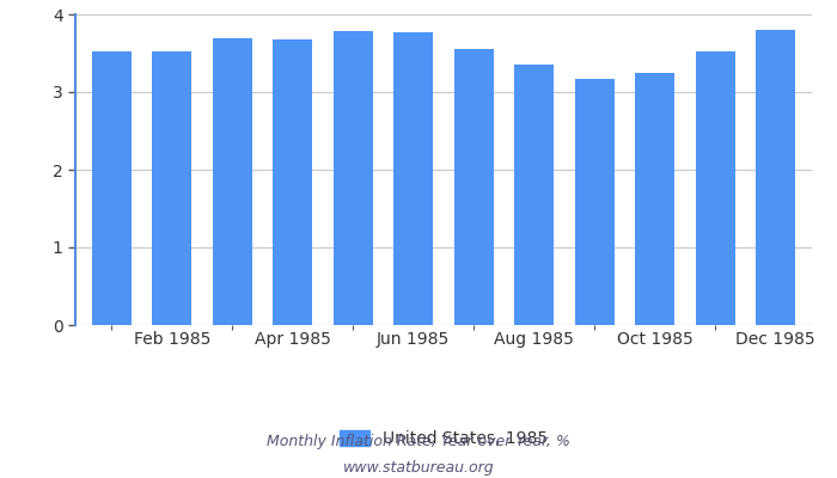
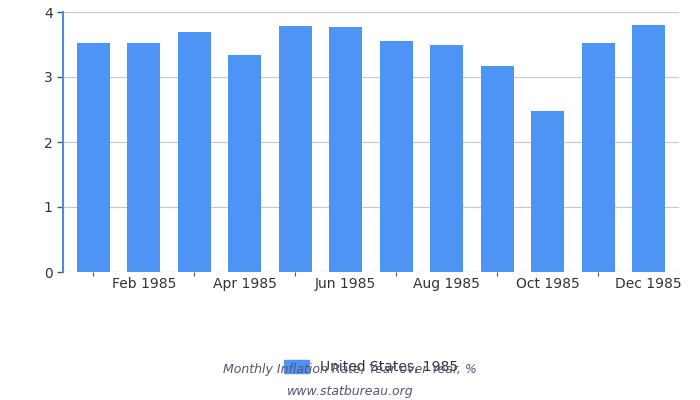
Apr 1985: 3.68 -> 3.34
Aug 1985: 3.36 -> 3.50
Oct 1985: 3.24 -> 2.48
